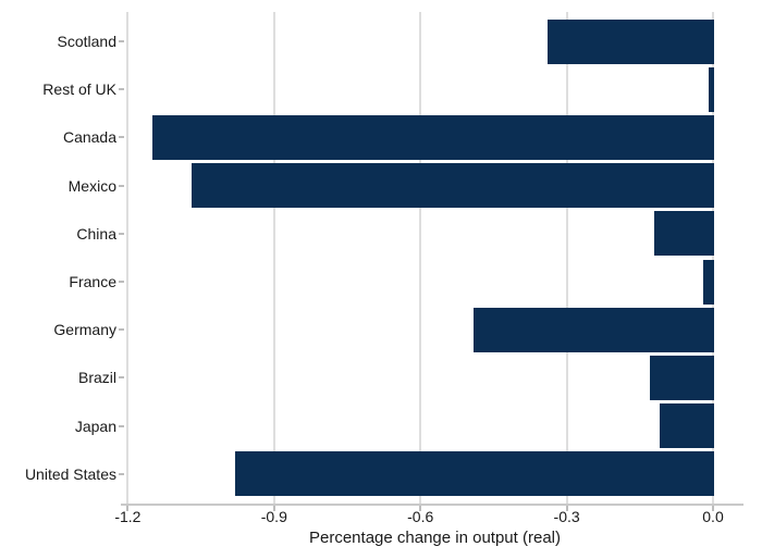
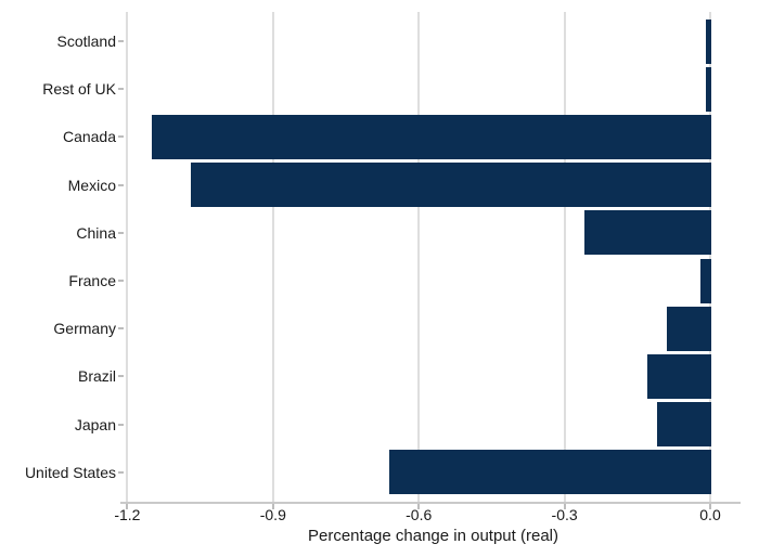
Scotland: -0.34 -> -0.01
China: -0.12 -> -0.26
Germany: -0.49 -> -0.09
United States: -0.98 -> -0.66
